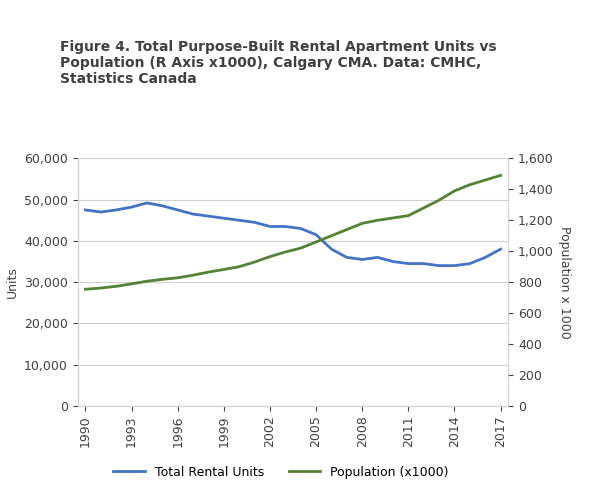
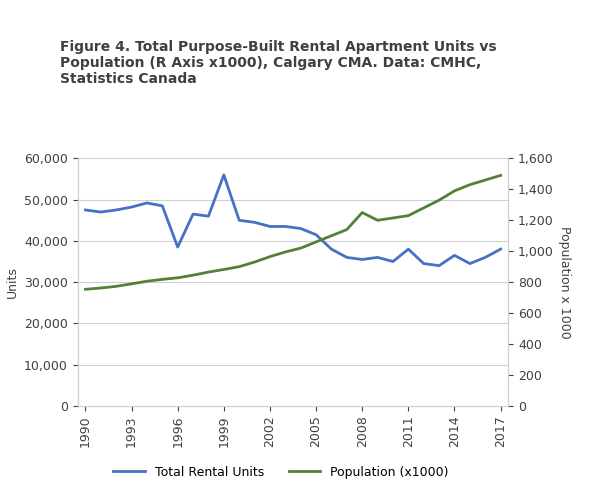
Total Rental Units/1996: 47,500 -> 38,500
Total Rental Units/1999: 45,500 -> 56,000
Population (x1000)/2008: 1,180 -> 1,250
Total Rental Units/2011: 34,500 -> 38,000
Total Rental Units/2014: 34,000 -> 36,500
